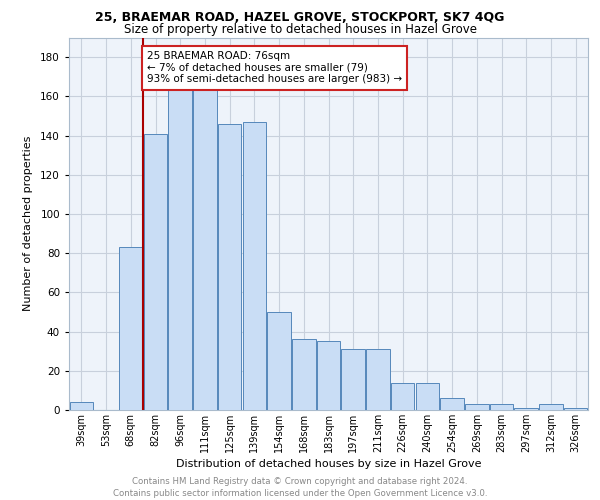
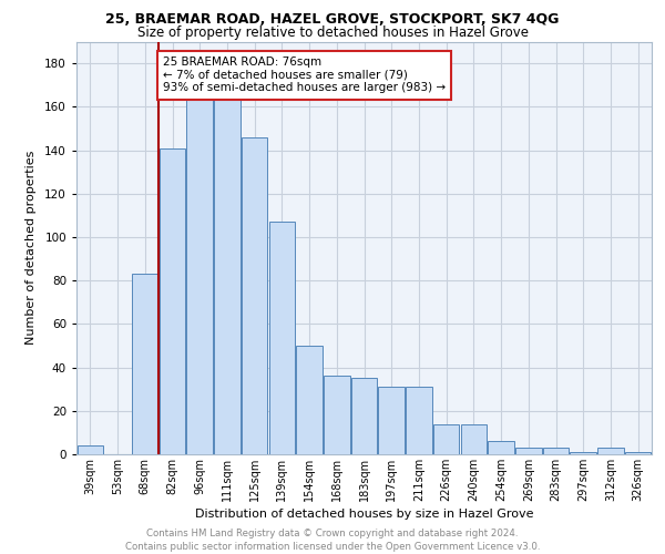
139sqm: 147 -> 107
